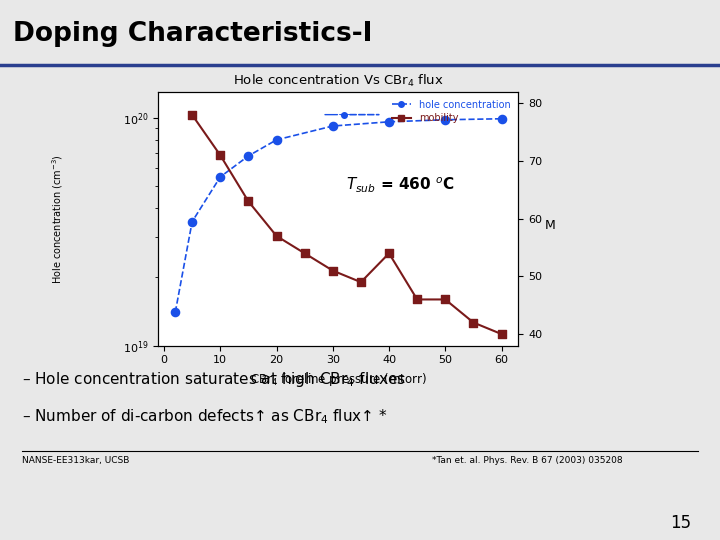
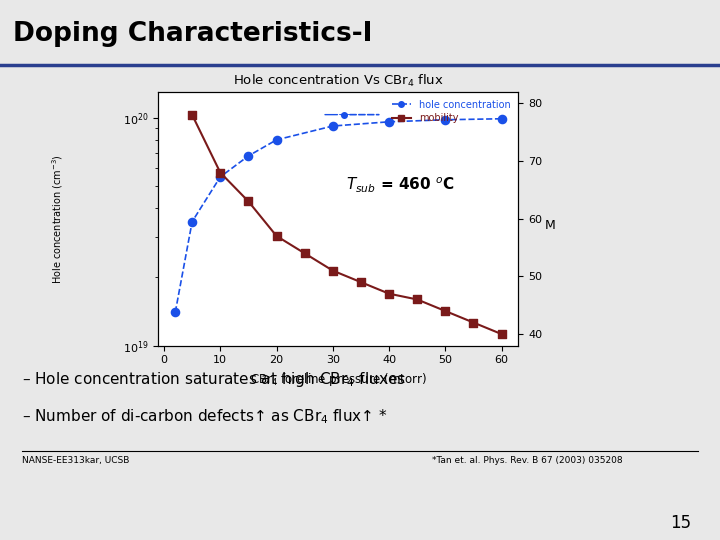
mobility/10: 71 -> 68
mobility/40: 54 -> 47
mobility/50: 46 -> 44
